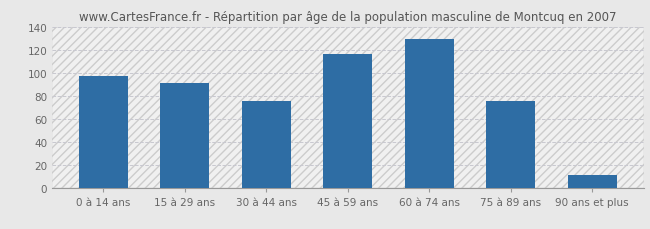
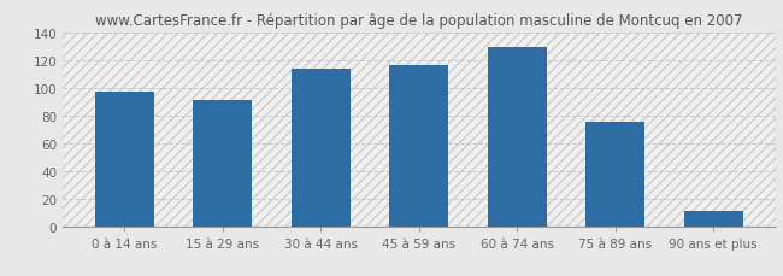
30 à 44 ans: 75 -> 114
